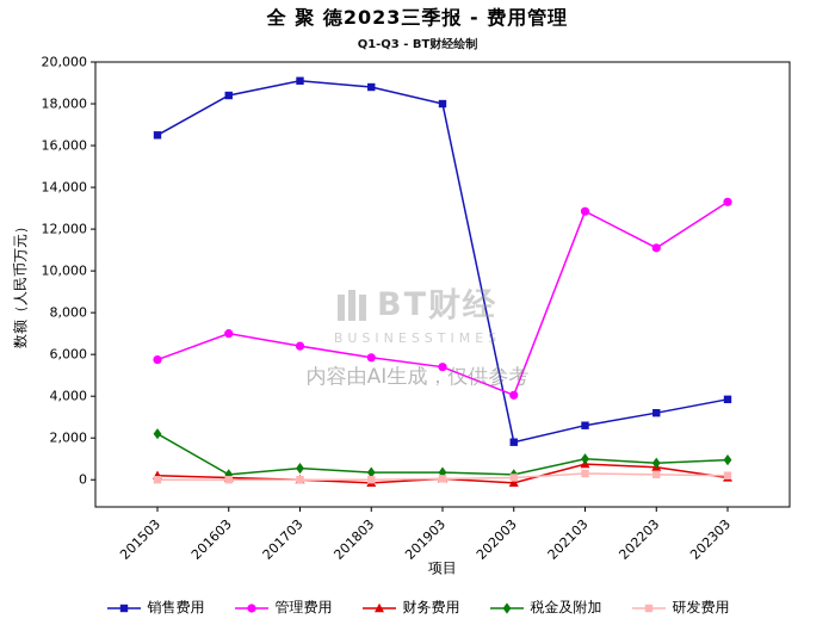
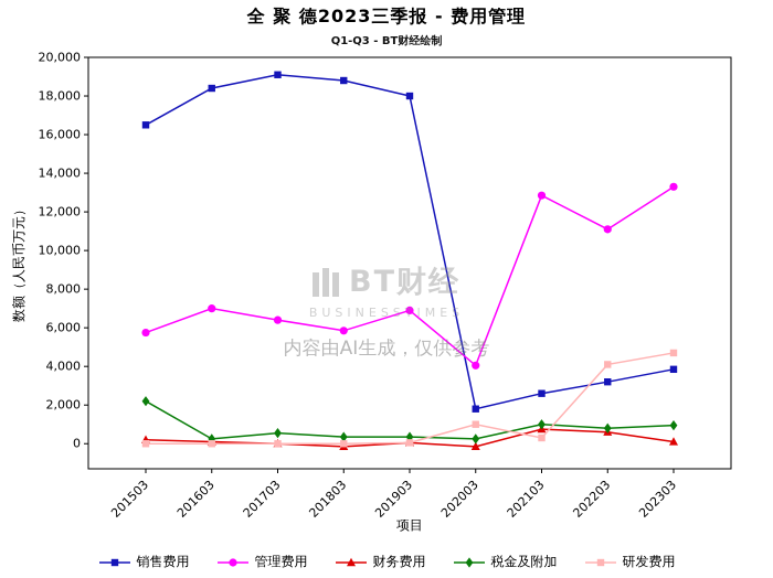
管理费用/201903: 5400 -> 6900
研发费用/202003: 100 -> 1000
研发费用/202203: 200 -> 4100
研发费用/202303: 200 -> 4700
